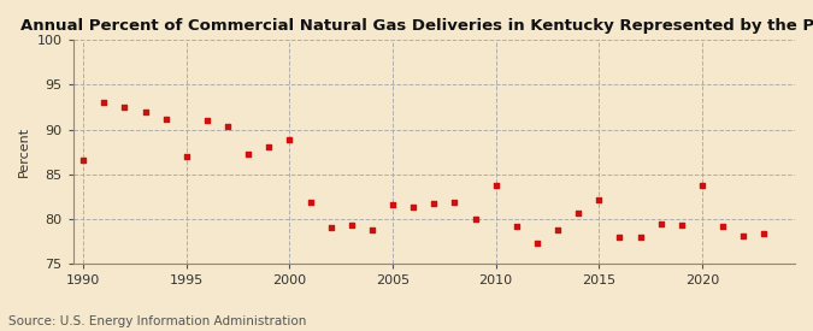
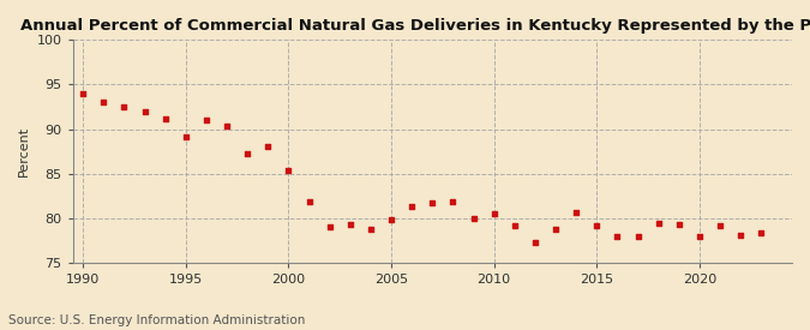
1990: 86.6 -> 94.0
1995: 87.0 -> 89.2
2000: 88.8 -> 85.4
2005: 81.6 -> 79.8
2010: 83.8 -> 80.5
2015: 82.2 -> 79.2
2020: 83.8 -> 78.0
